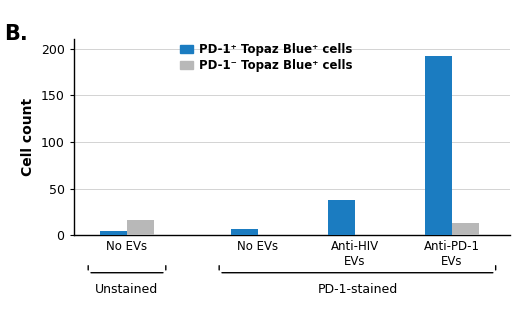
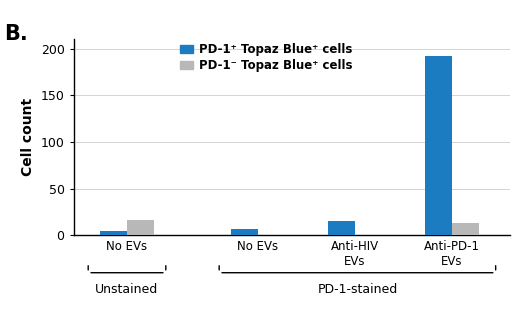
PD-1⁺ Topaz Blue⁺ cells/Anti-HIV EVs: 38 -> 15
